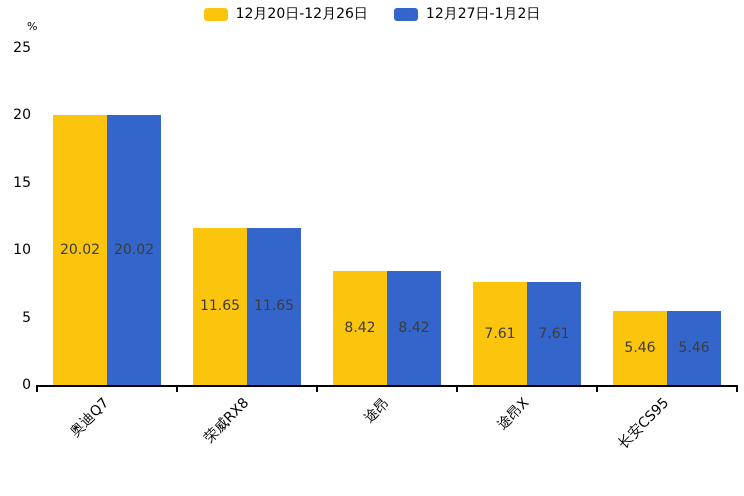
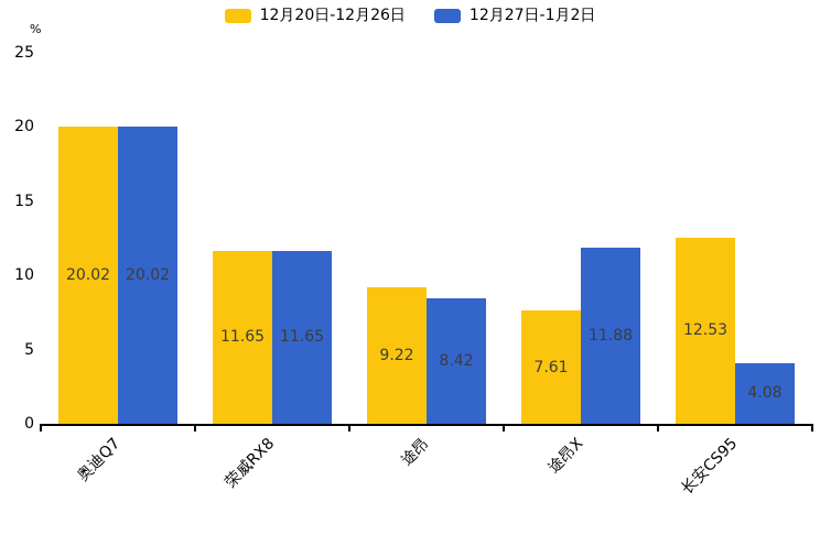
12月20日-12月26日/途昂: 8.42 -> 9.22
12月27日-1月2日/途昂X: 7.61 -> 11.88
12月20日-12月26日/长安CS95: 5.46 -> 12.53
12月27日-1月2日/长安CS95: 5.46 -> 4.08
